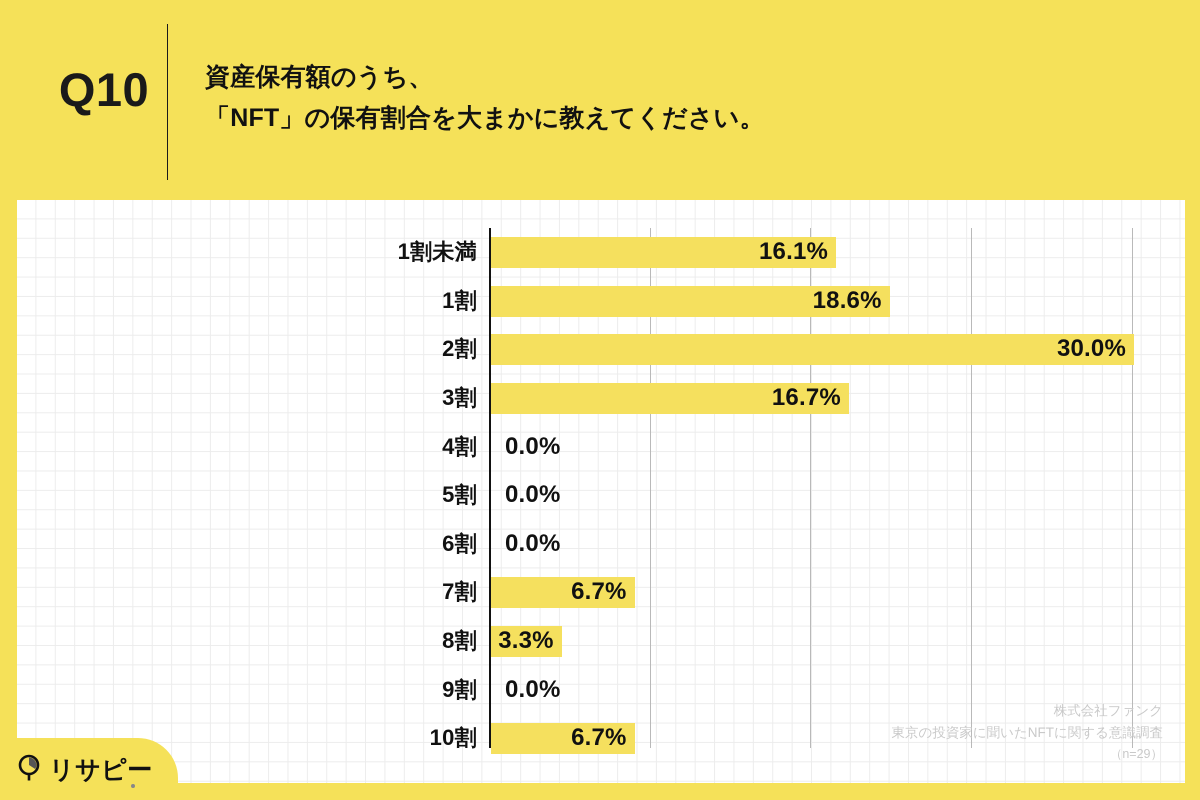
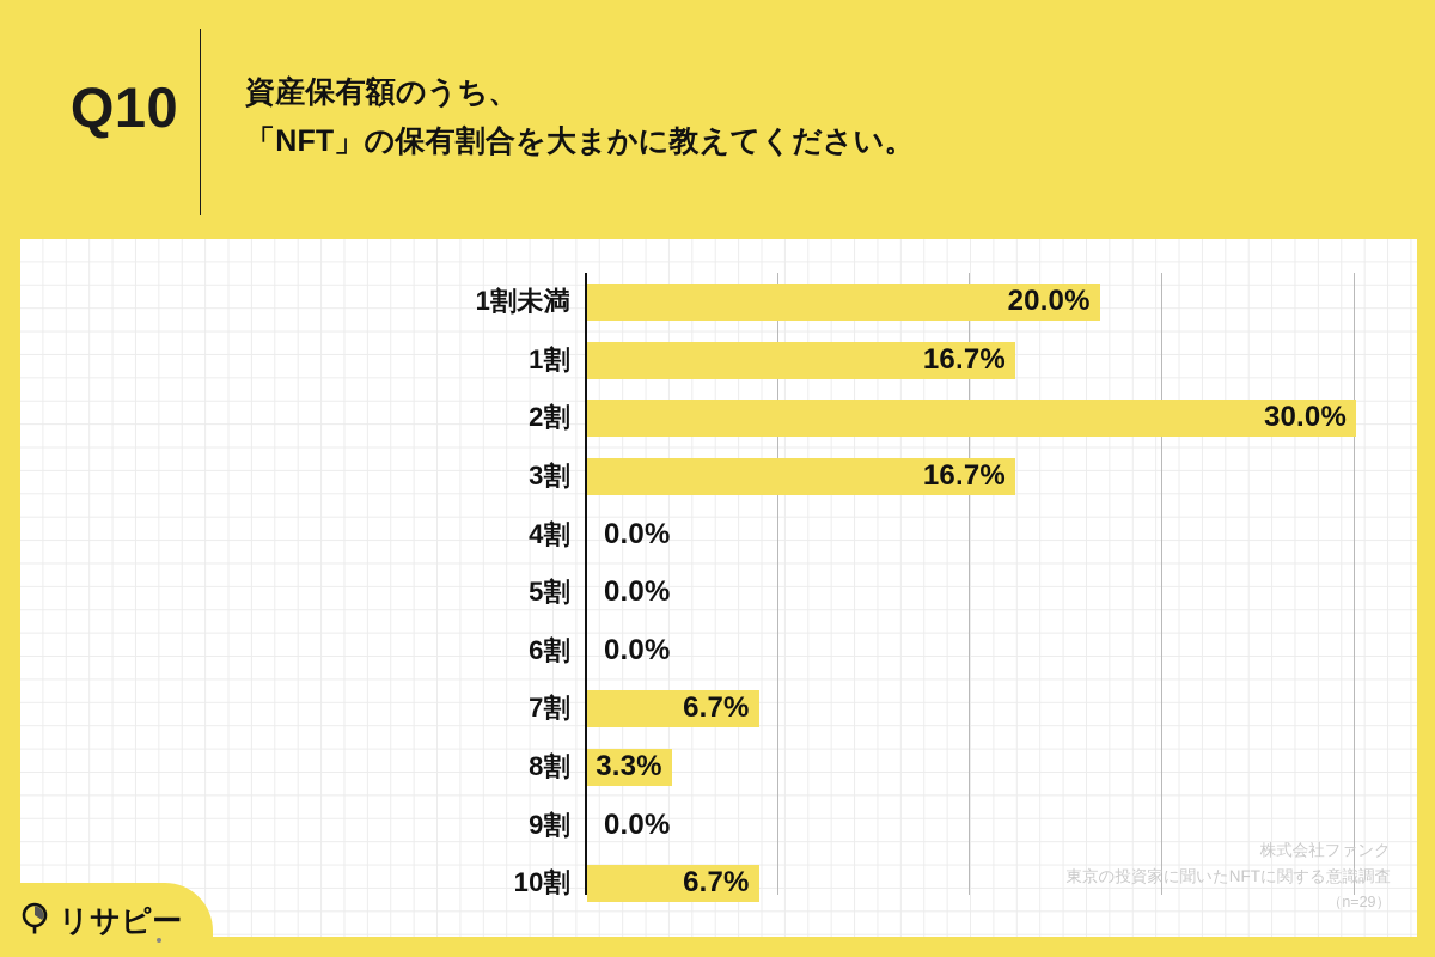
1割未満: 16.1% -> 20.0%
1割: 18.6% -> 16.7%
